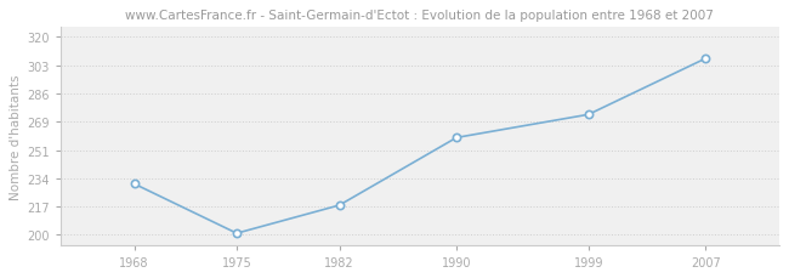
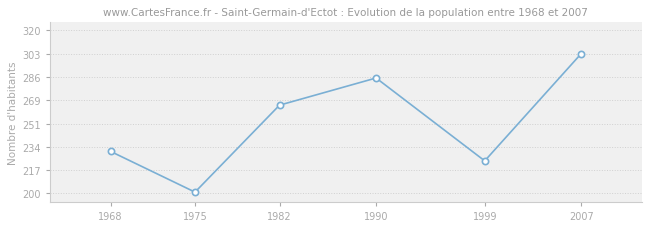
1982: 218 -> 265
1990: 259 -> 285
1999: 273 -> 224
2007: 307 -> 303
